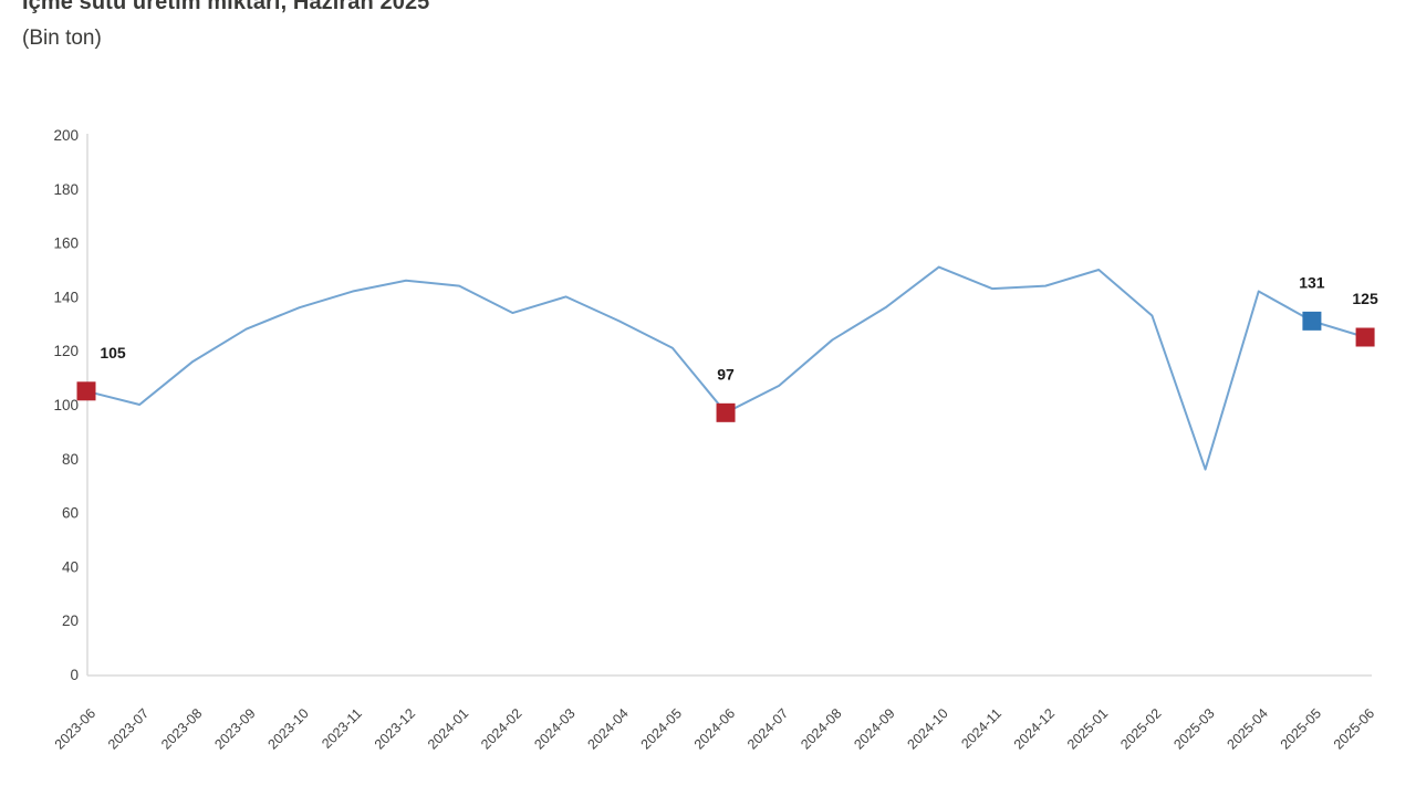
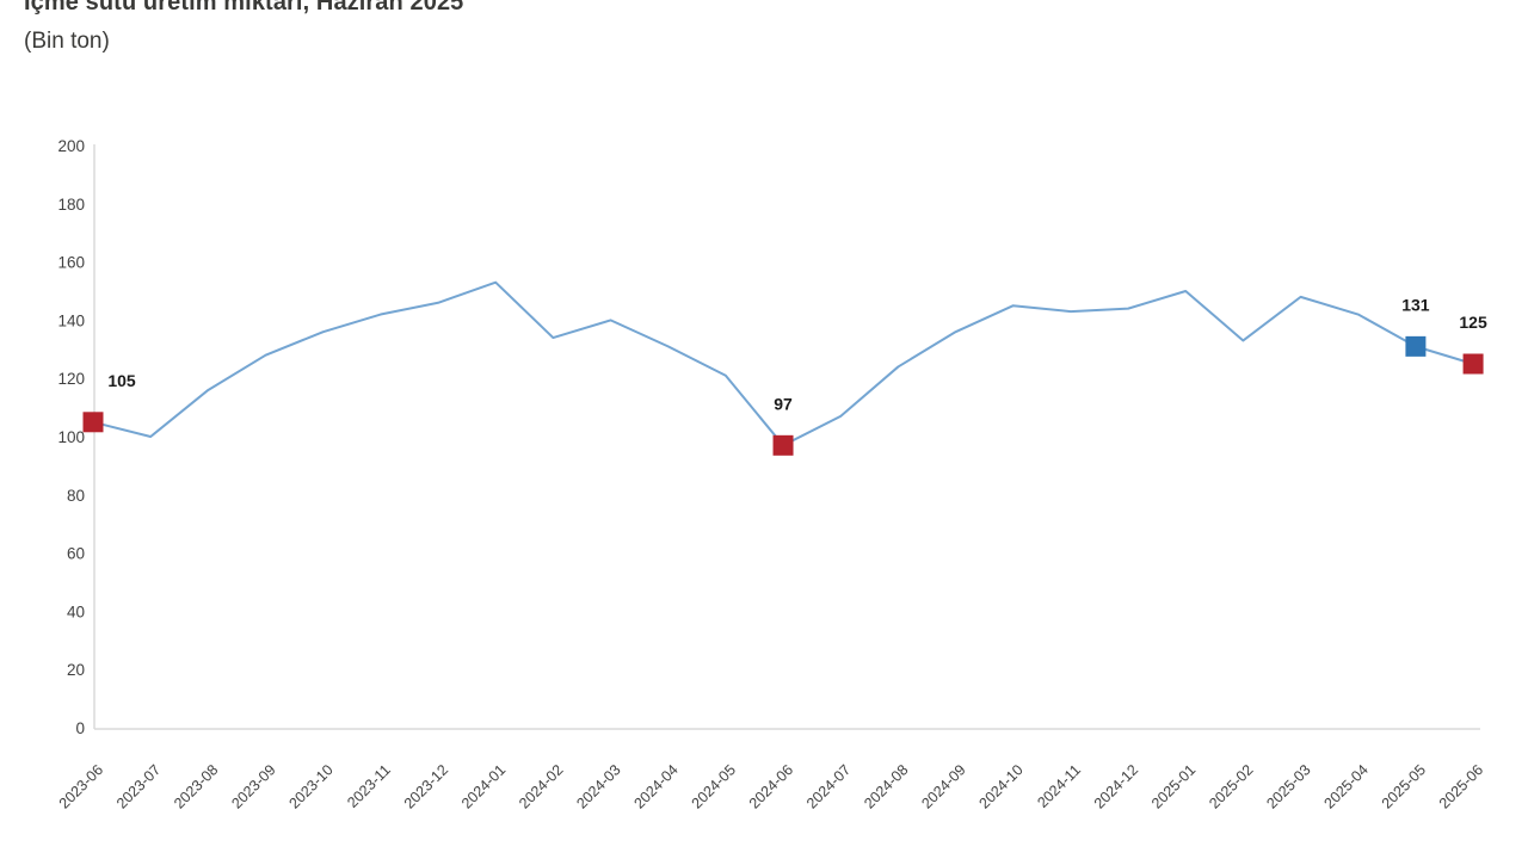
2024-01: 144 -> 153
2024-10: 151 -> 145
2025-03: 76 -> 148
